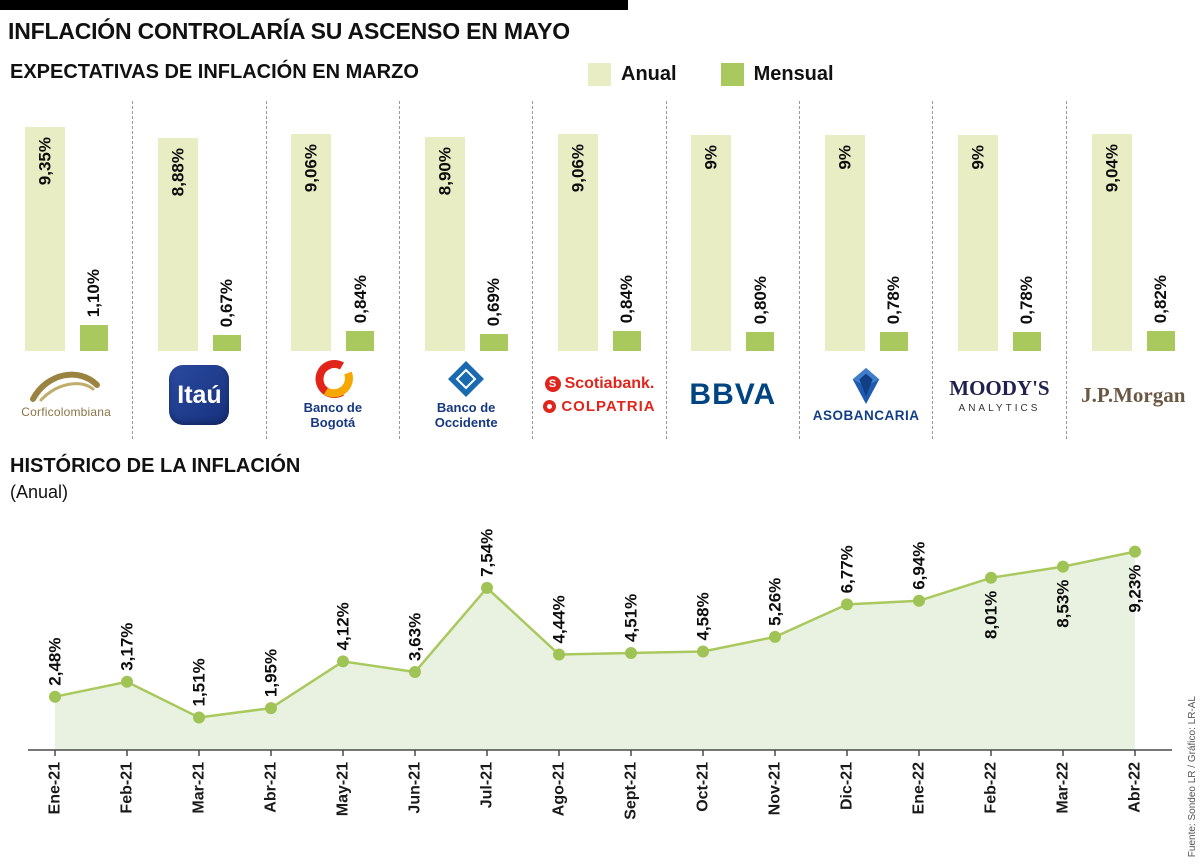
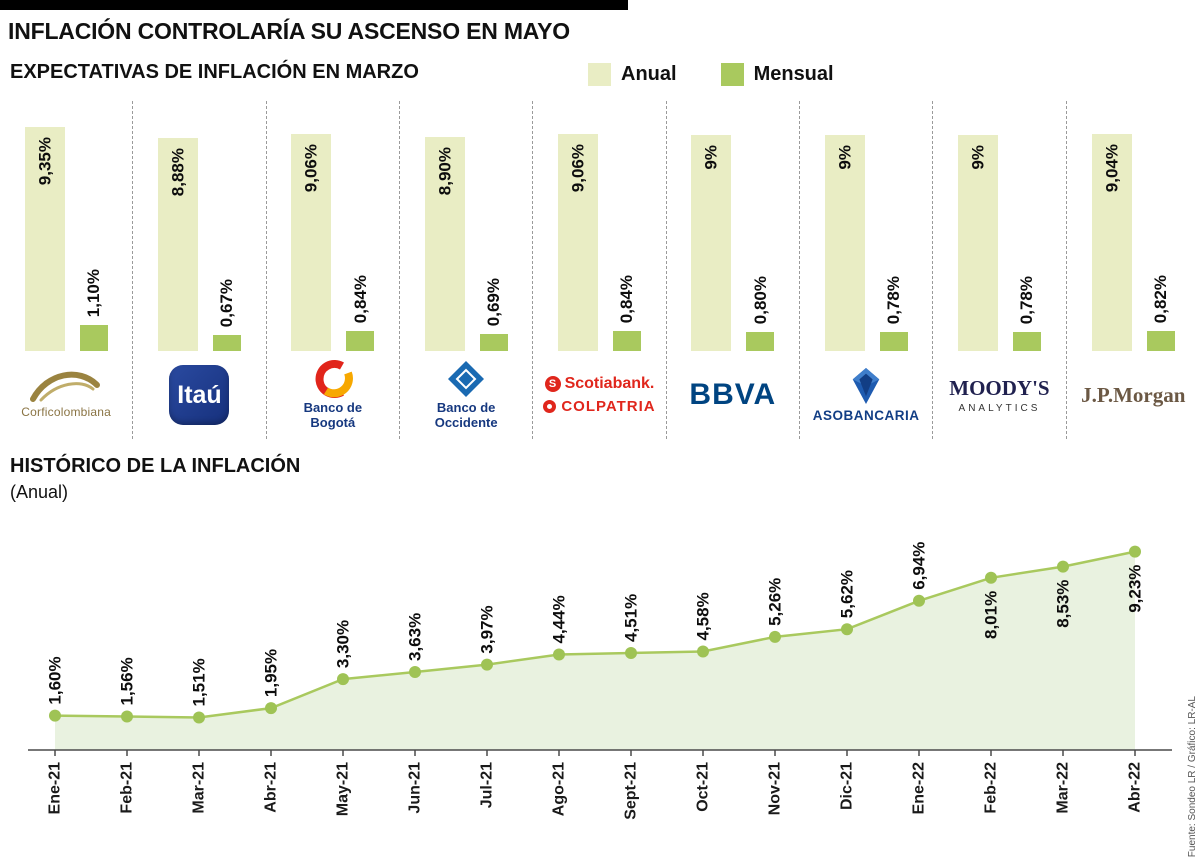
HISTÓRICO DE LA INFLACIÓN/Ene-21: 2,48% -> 1,60%
HISTÓRICO DE LA INFLACIÓN/Feb-21: 3,17% -> 1,56%
HISTÓRICO DE LA INFLACIÓN/May-21: 4,12% -> 3,30%
HISTÓRICO DE LA INFLACIÓN/Jul-21: 7,54% -> 3,97%
HISTÓRICO DE LA INFLACIÓN/Dic-21: 6,77% -> 5,62%
